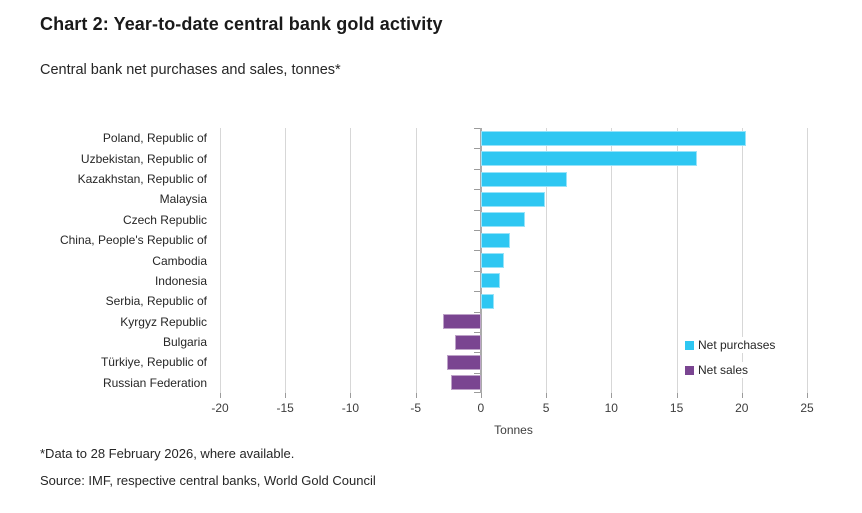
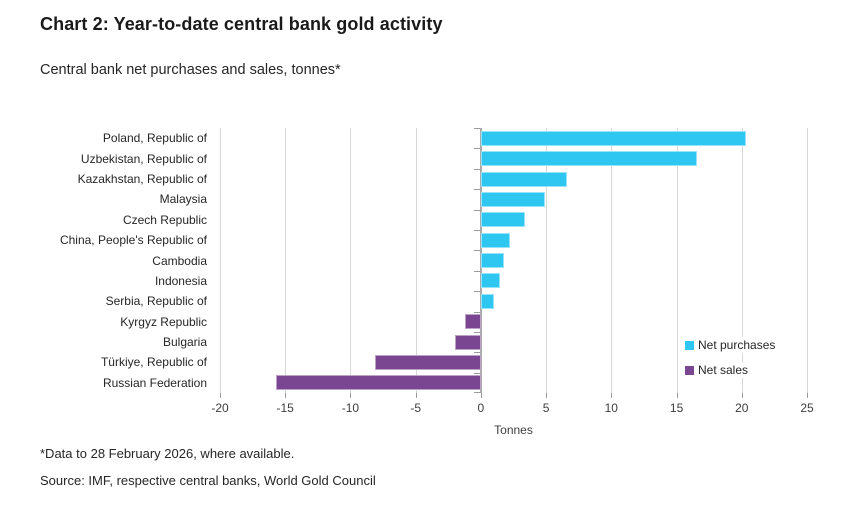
Kyrgyz Republic: -2.9 -> -1.2
Türkiye, Republic of: -2.6 -> -8.1
Russian Federation: -2.3 -> -15.7
